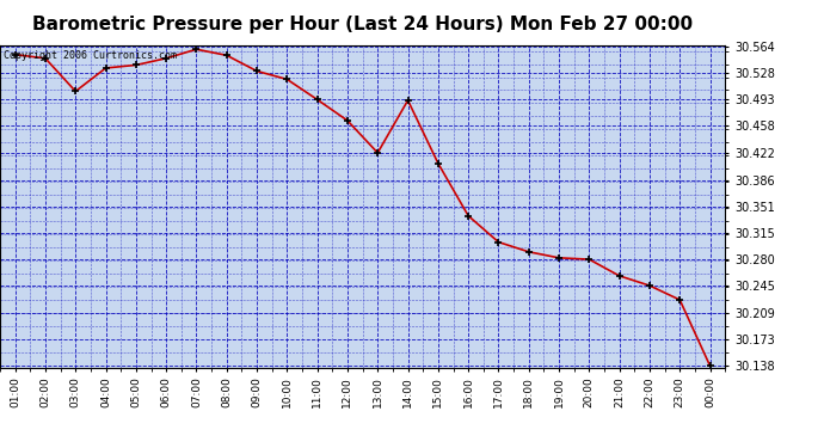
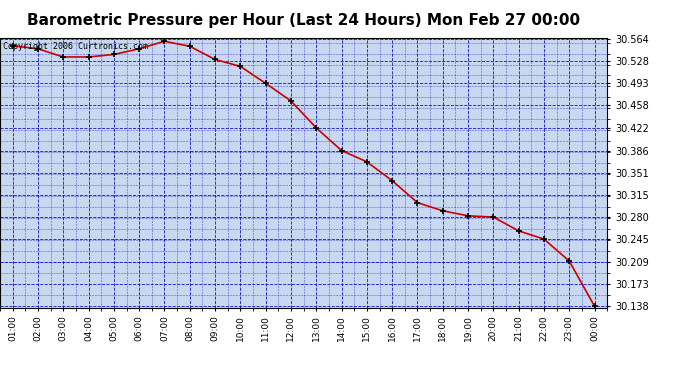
03:00: 30.504 -> 30.535
14:00: 30.492 -> 30.386
15:00: 30.408 -> 30.368
23:00: 30.226 -> 30.210
